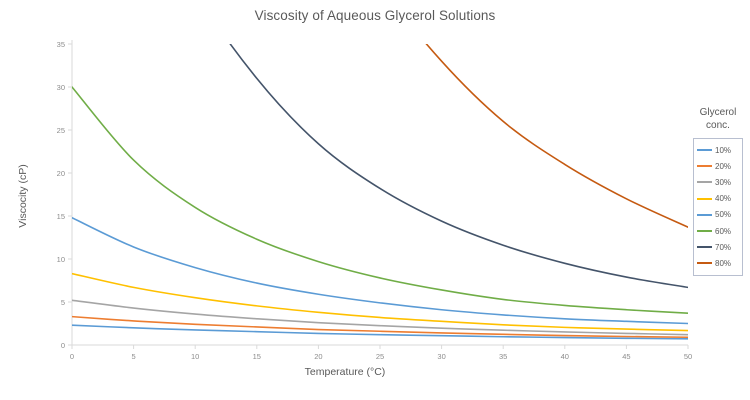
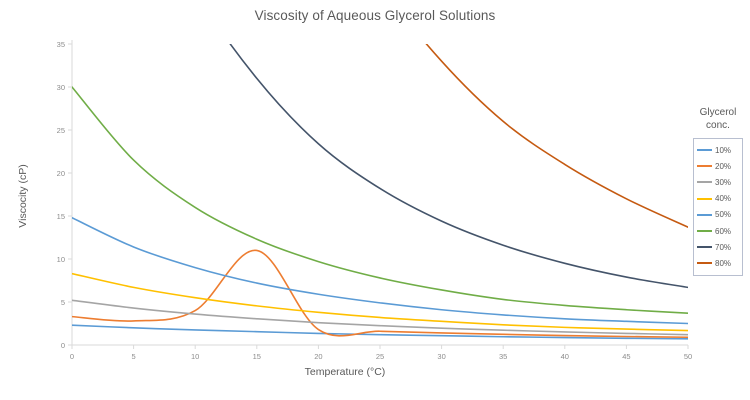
20%/10: 2% -> 4%
20%/15: 2% -> 11%
